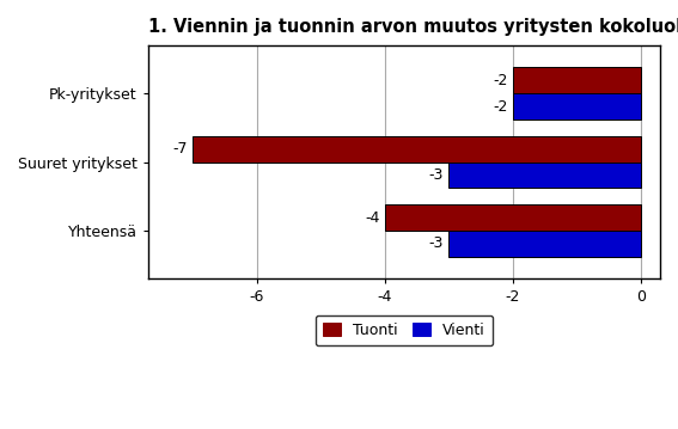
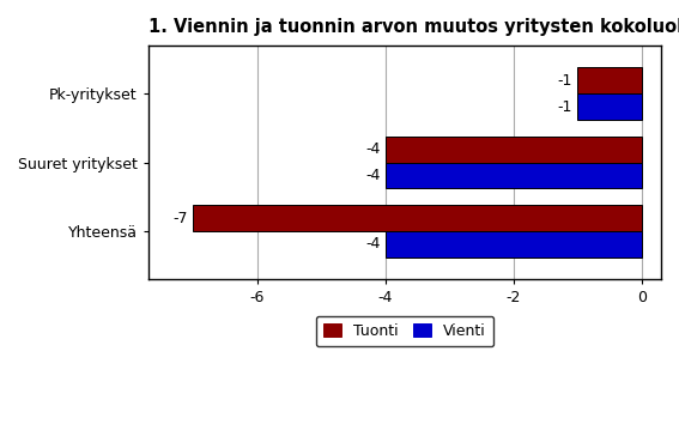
Tuonti/Pk-yritykset: -2 -> -1
Vienti/Pk-yritykset: -2 -> -1
Tuonti/Suuret yritykset: -7 -> -4
Vienti/Suuret yritykset: -3 -> -4
Tuonti/Yhteensä: -4 -> -7
Vienti/Yhteensä: -3 -> -4
